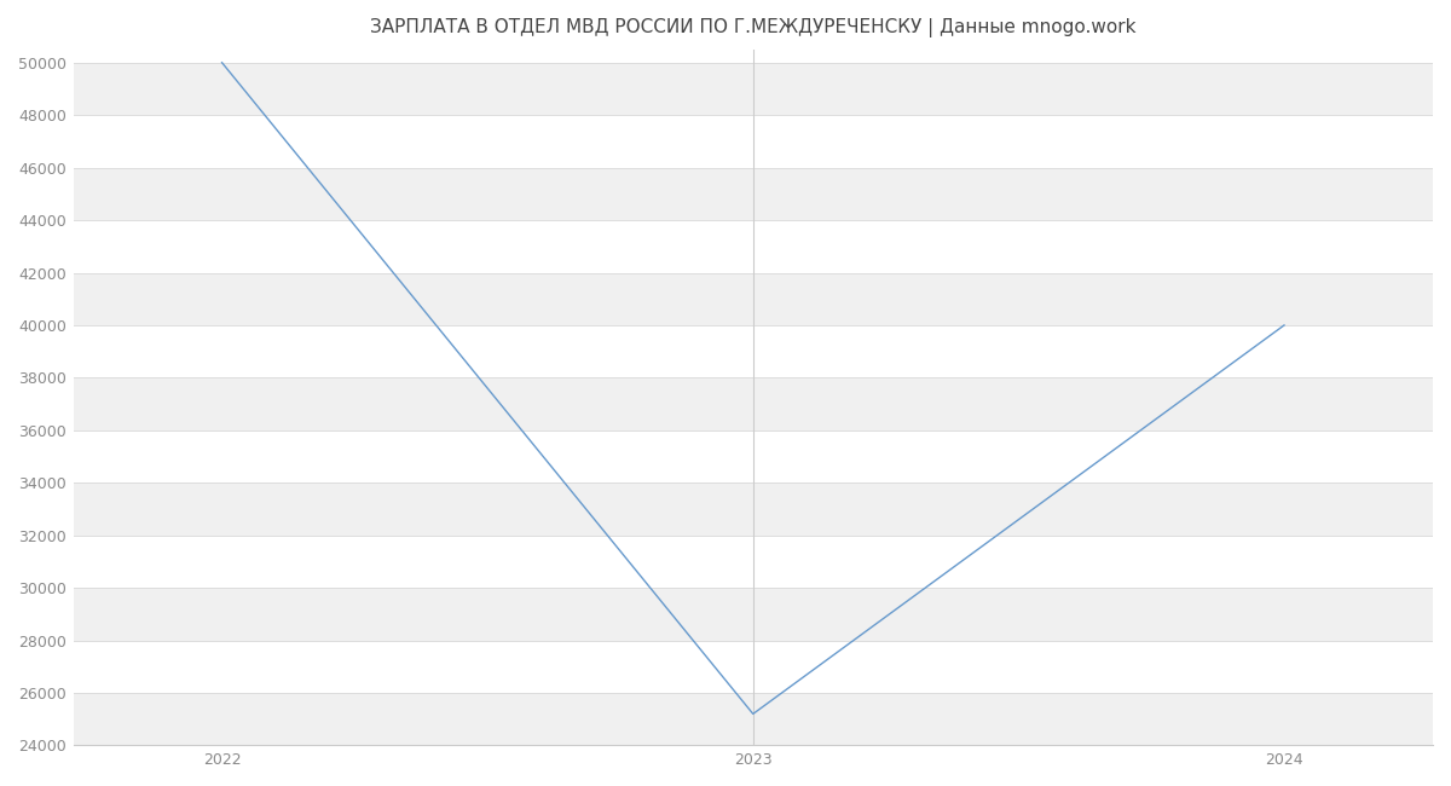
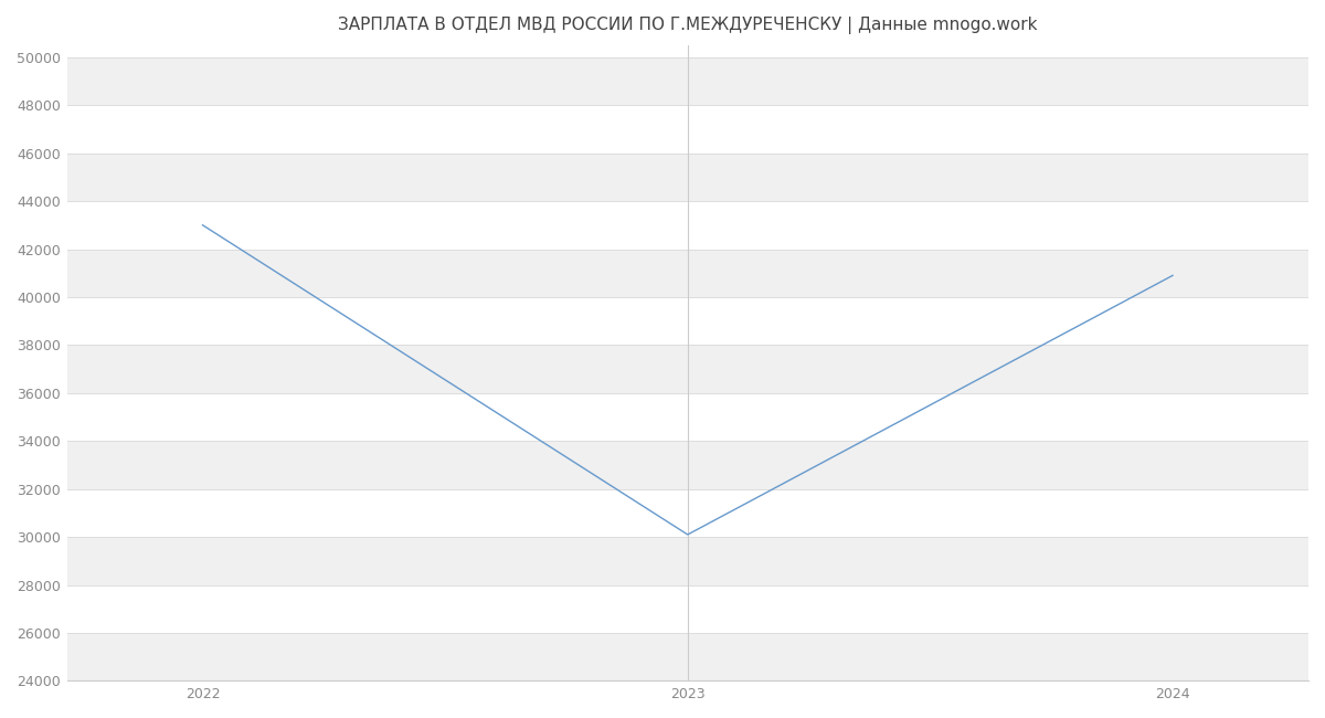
2022: 50000 -> 43000
2023: 25200 -> 30100
2024: 40000 -> 40900
